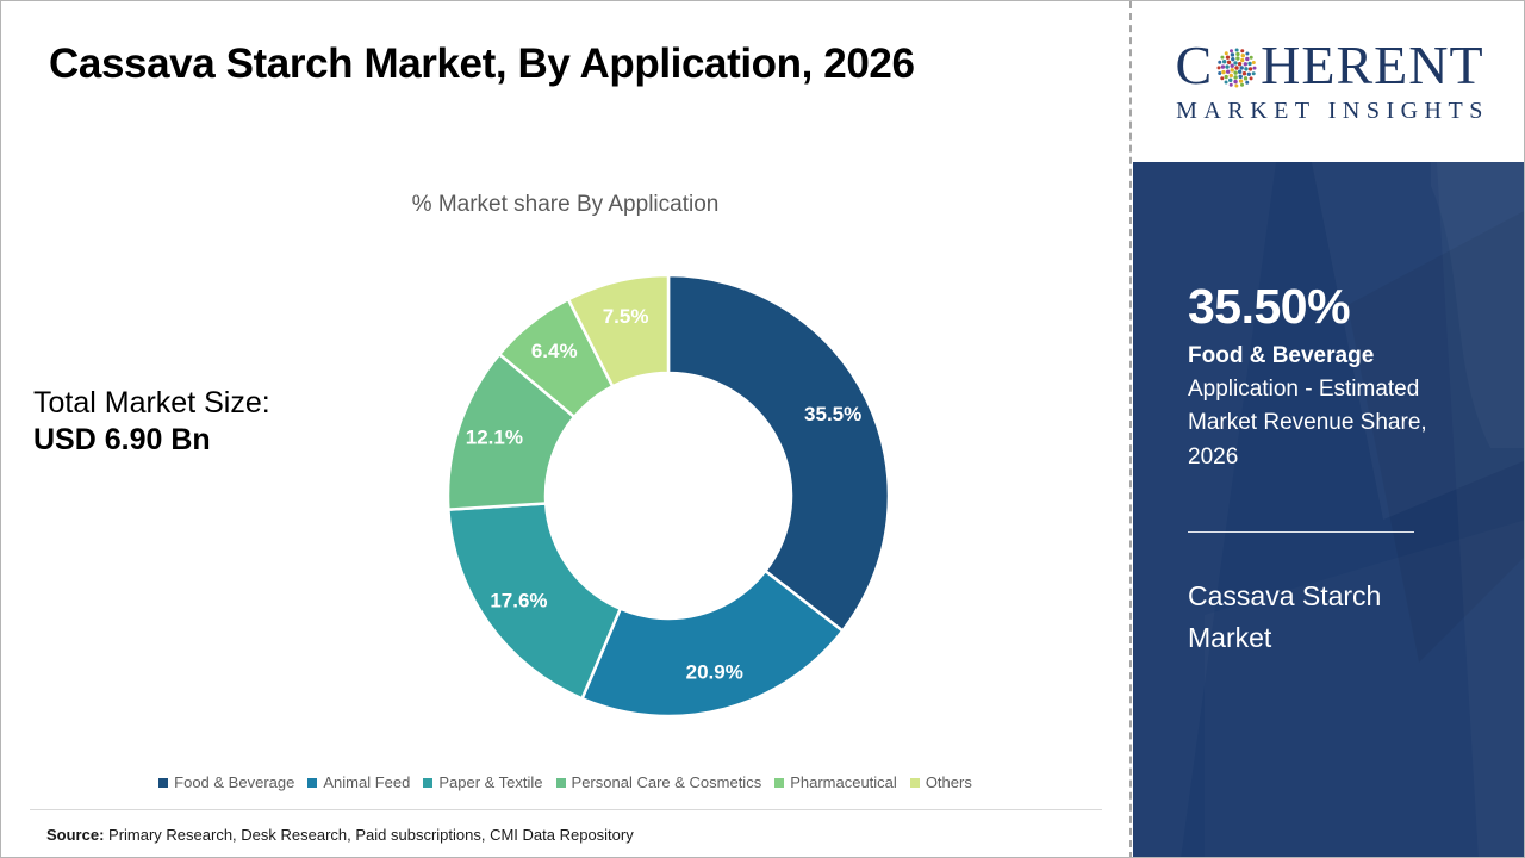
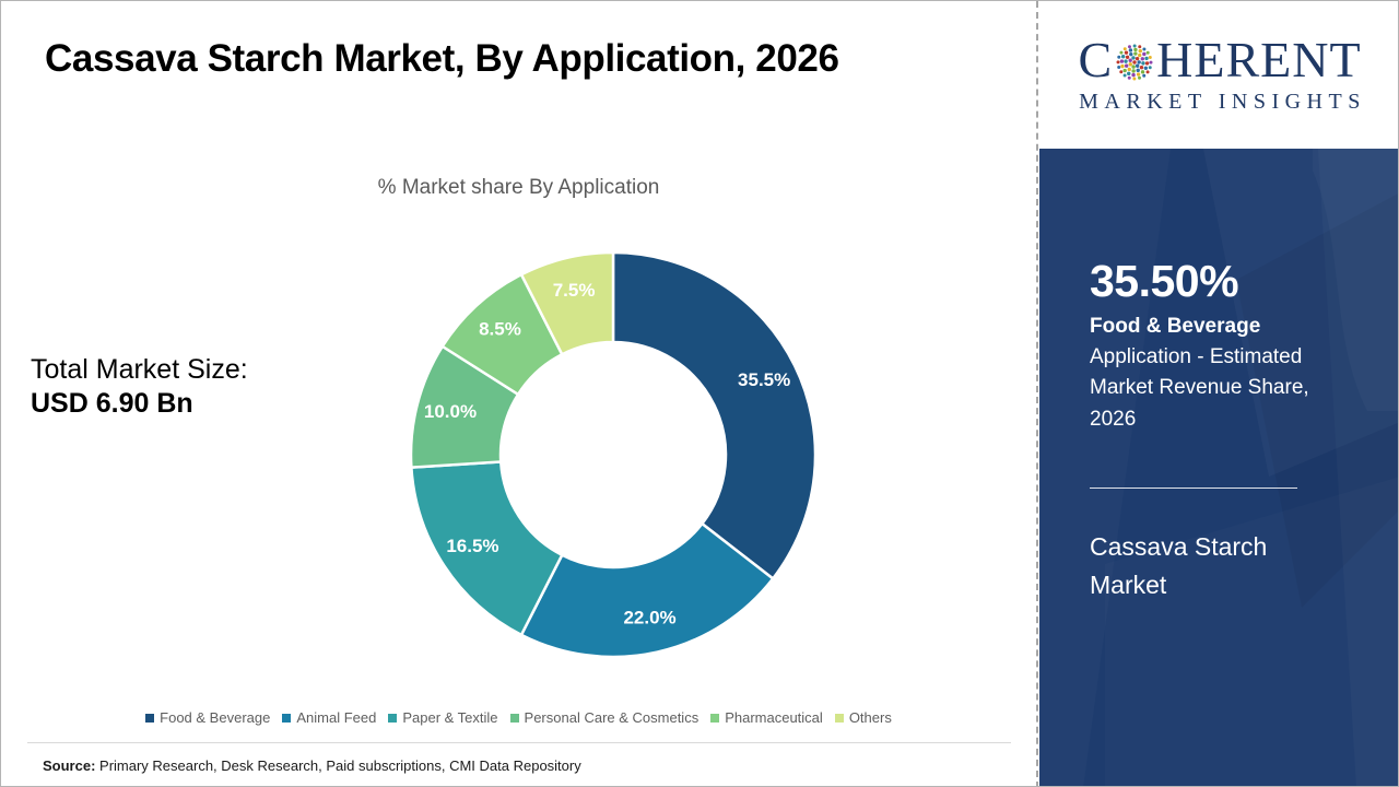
Animal Feed: 20.9% -> 22.0%
Paper & Textile: 17.6% -> 16.5%
Personal Care & Cosmetics: 12.1% -> 10.0%
Pharmaceutical: 6.4% -> 8.5%
